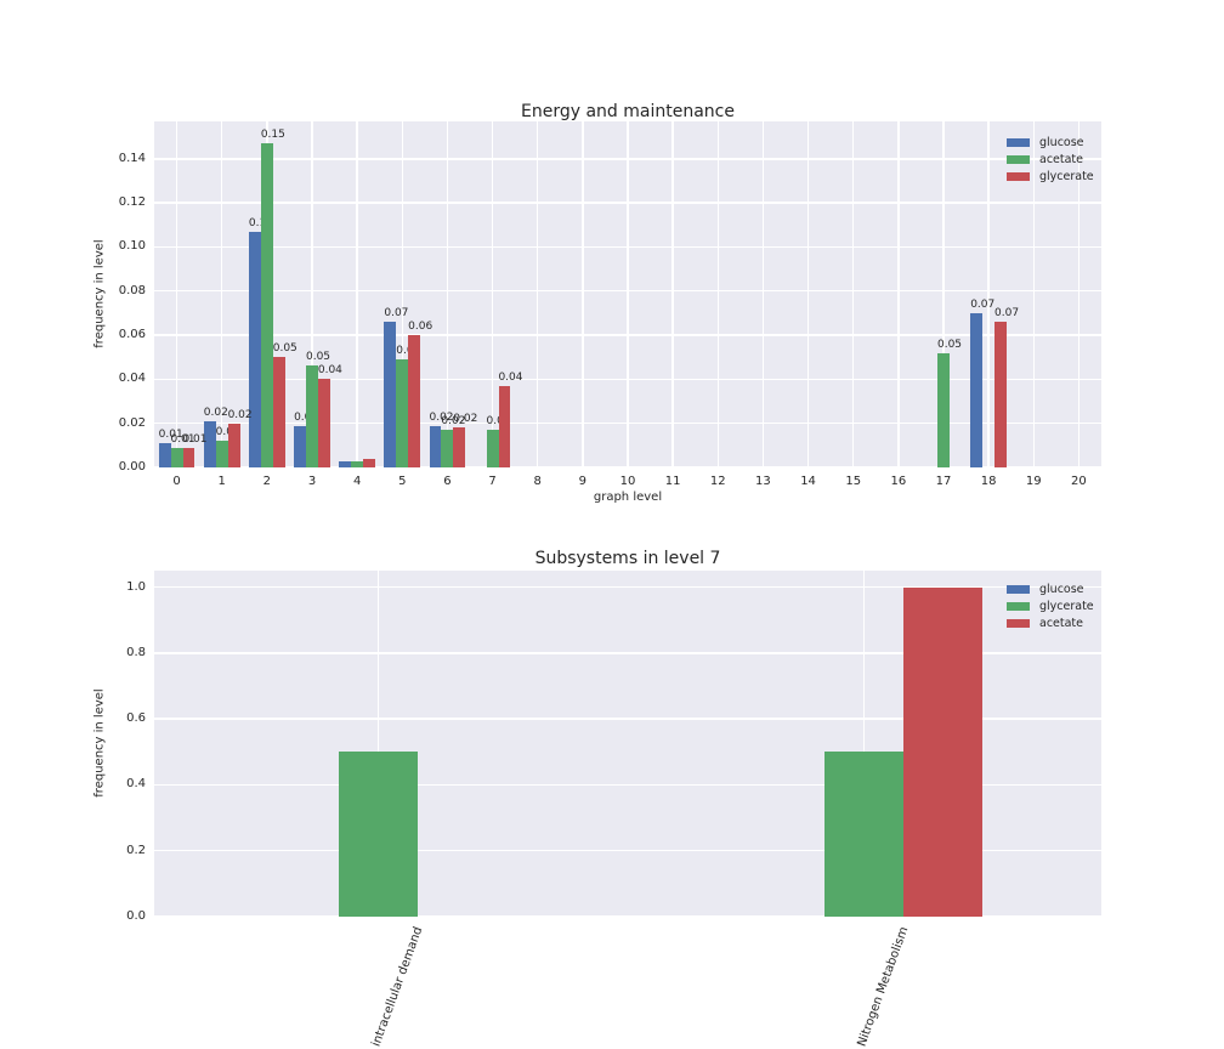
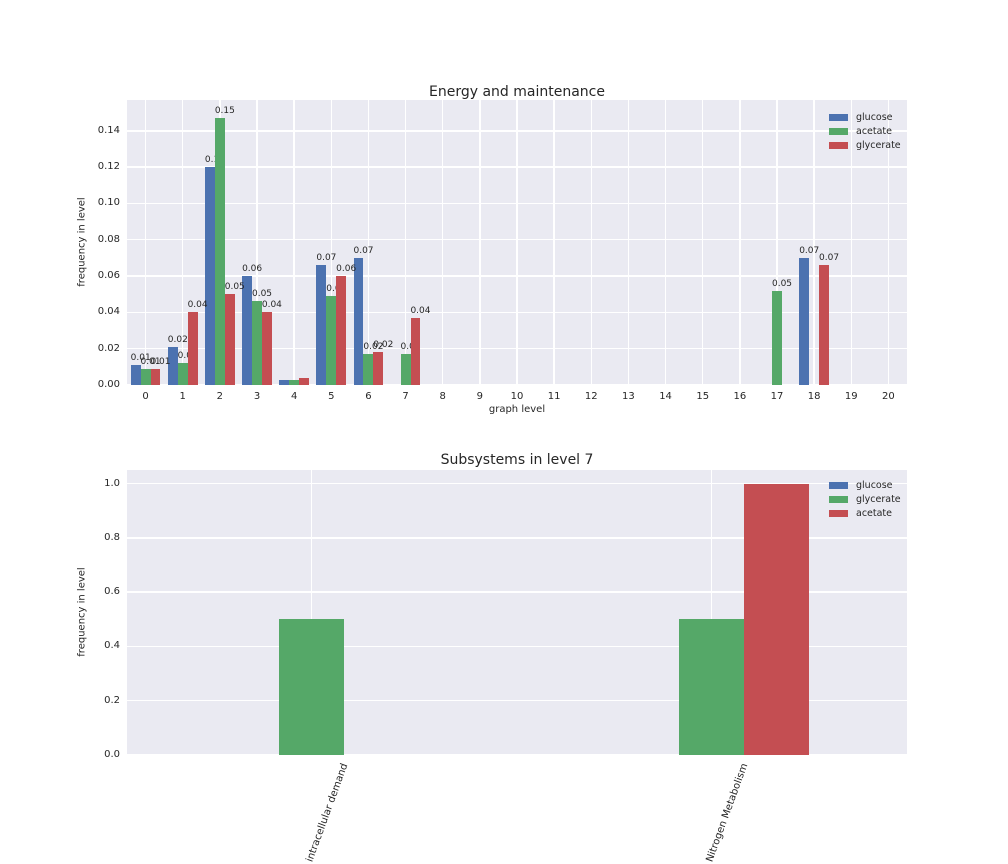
Energy and maintenance/glycerate/1: 0.02 -> 0.04
Energy and maintenance/glucose/2: 0.11 -> 0.12
Energy and maintenance/glucose/3: 0.02 -> 0.06
Energy and maintenance/glucose/6: 0.02 -> 0.07
